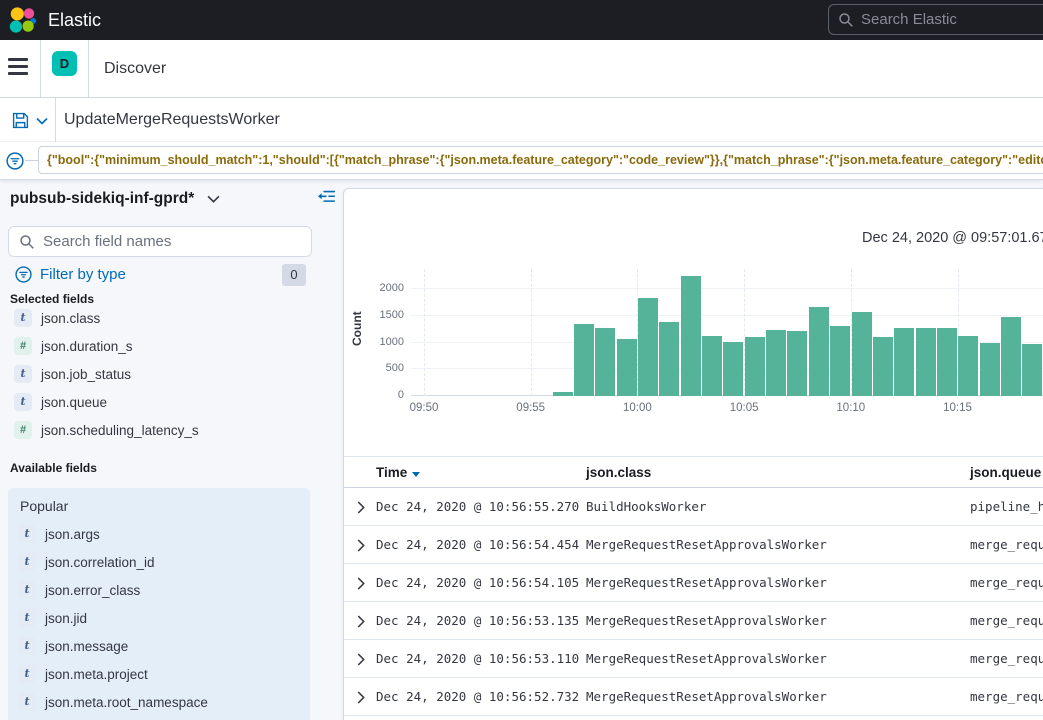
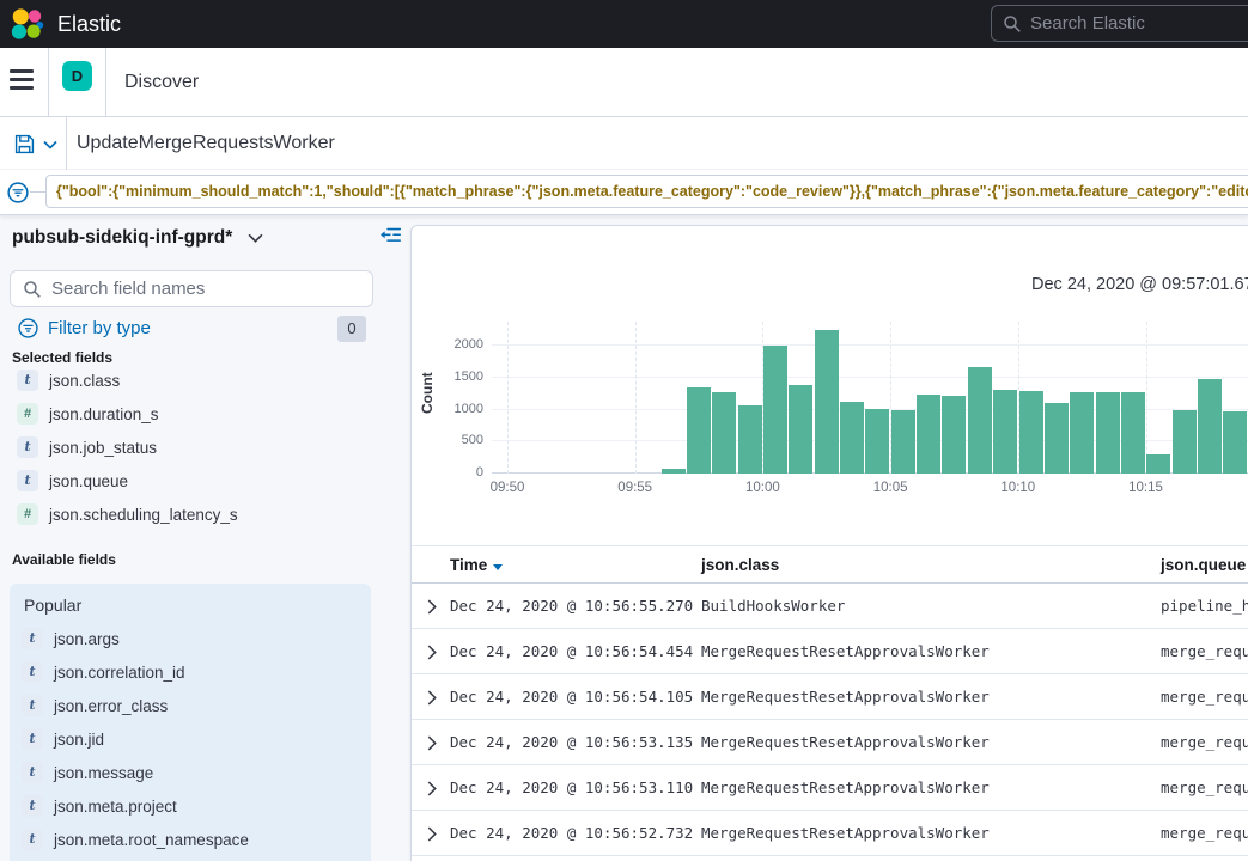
10:00: 1800 -> 2000
10:05: 1100 -> 1000
10:10: 1600 -> 1300
10:15: 1100 -> 300
